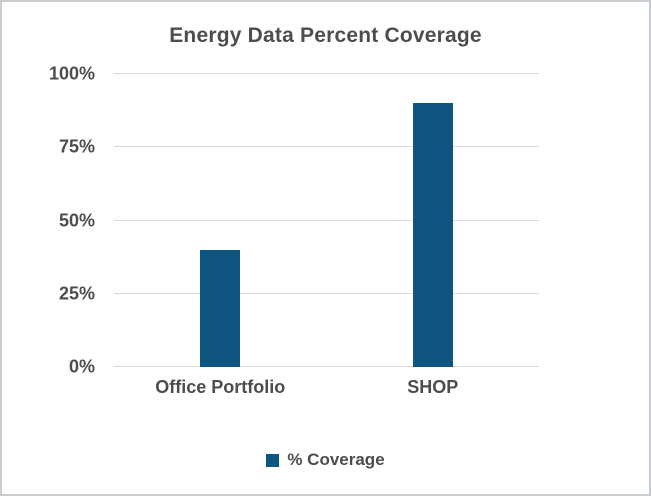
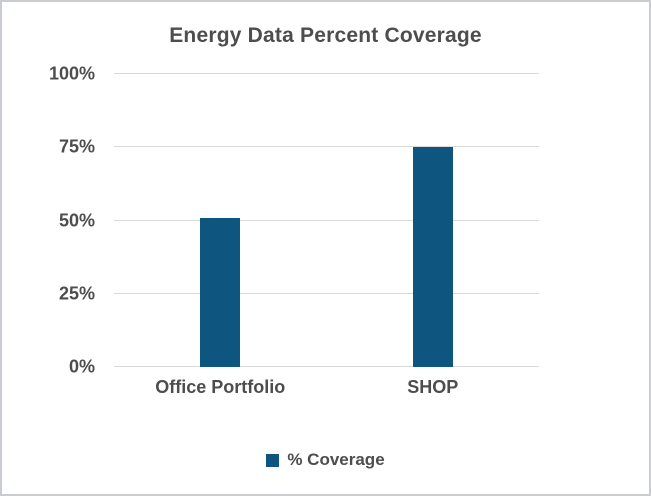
Office Portfolio: 40% -> 51%
SHOP: 90% -> 75%
